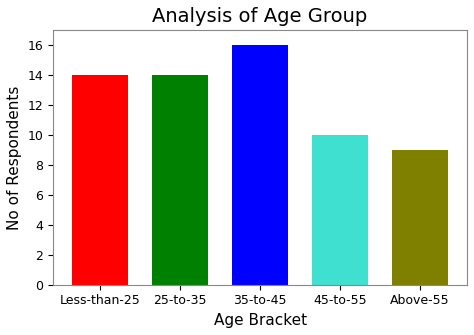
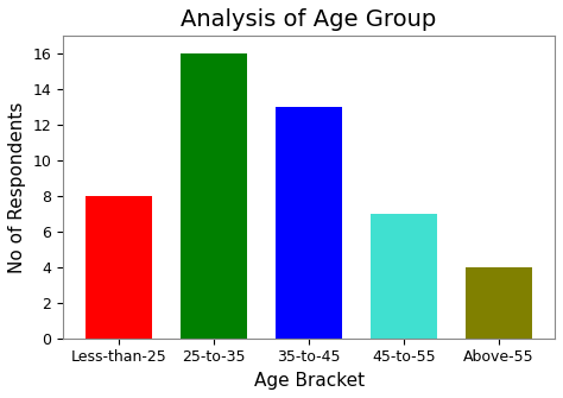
Less-than-25: 14 -> 8
25-to-35: 14 -> 16
35-to-45: 16 -> 13
45-to-55: 10 -> 7
Above-55: 9 -> 4
